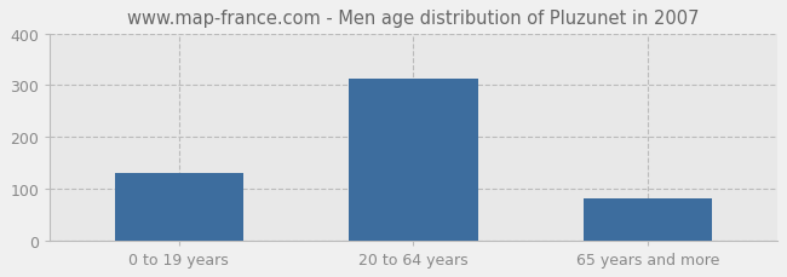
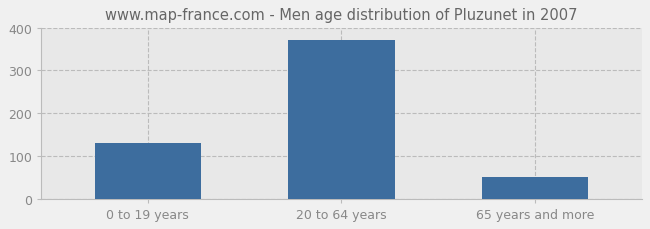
20 to 64 years: 312 -> 370
65 years and more: 80 -> 50
